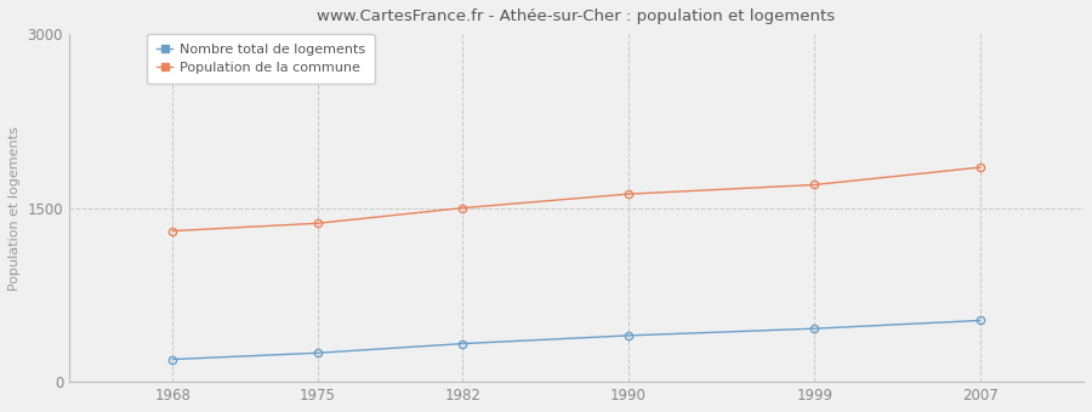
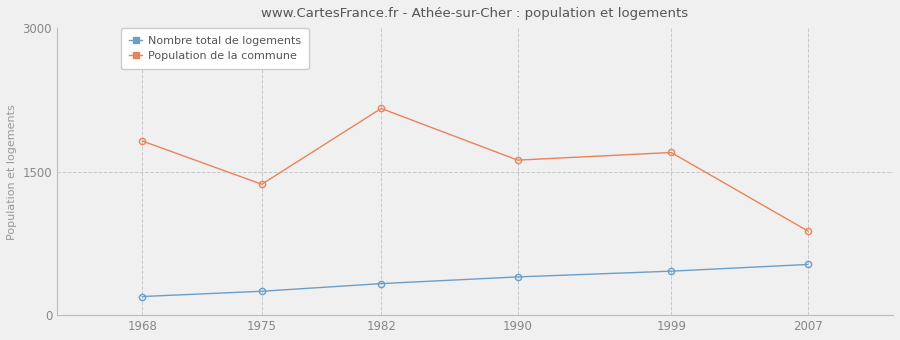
Population de la commune/1968: 1300 -> 1820
Population de la commune/1982: 1500 -> 2160
Population de la commune/2007: 1850 -> 880
